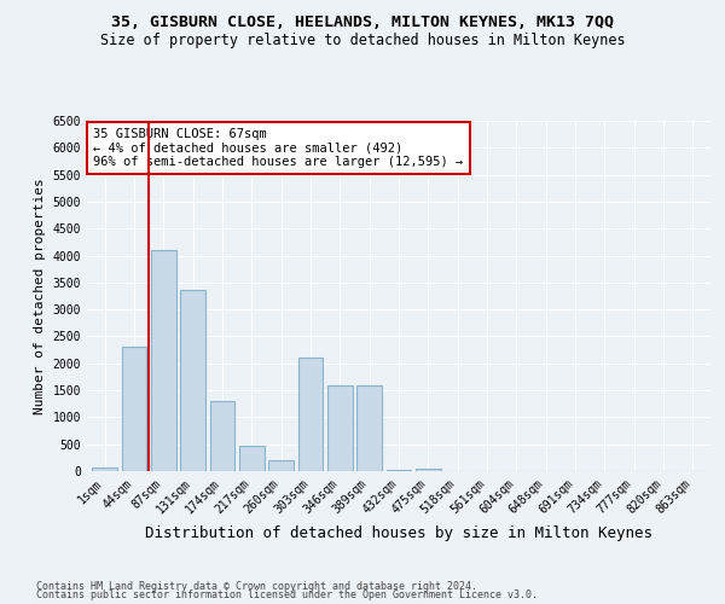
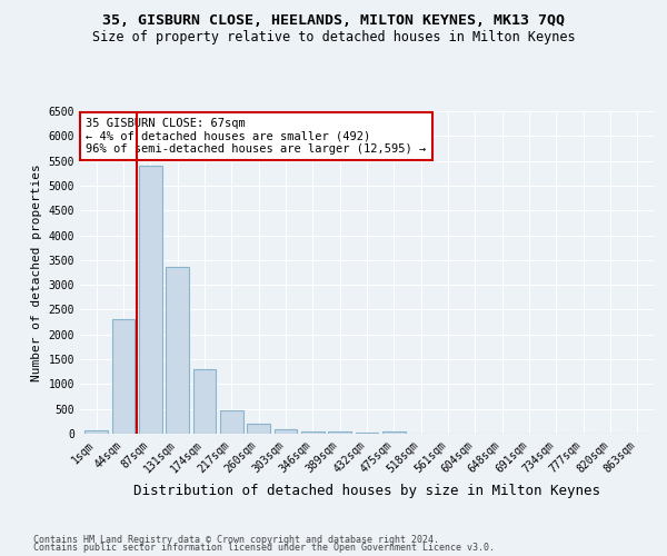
87sqm: 4100 -> 5400
303sqm: 2100 -> 80
346sqm: 1600 -> 60
389sqm: 1600 -> 40
